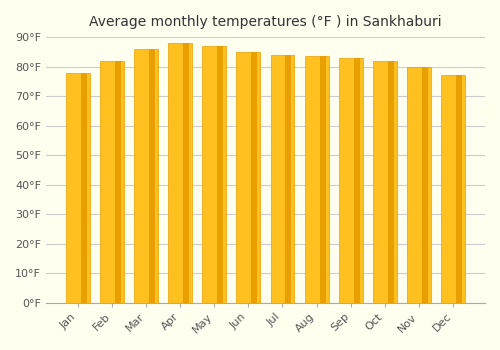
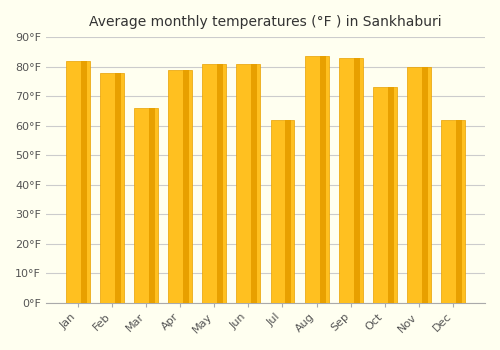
Jan: 78.0°F -> 82.0°F
Feb: 82.0°F -> 78.0°F
Mar: 86.0°F -> 66.0°F
Apr: 88.0°F -> 79.0°F
May: 87.0°F -> 81.0°F
Jun: 85.0°F -> 81.0°F
Jul: 84.0°F -> 62.0°F
Oct: 82.0°F -> 73.0°F
Dec: 77.0°F -> 62.0°F
